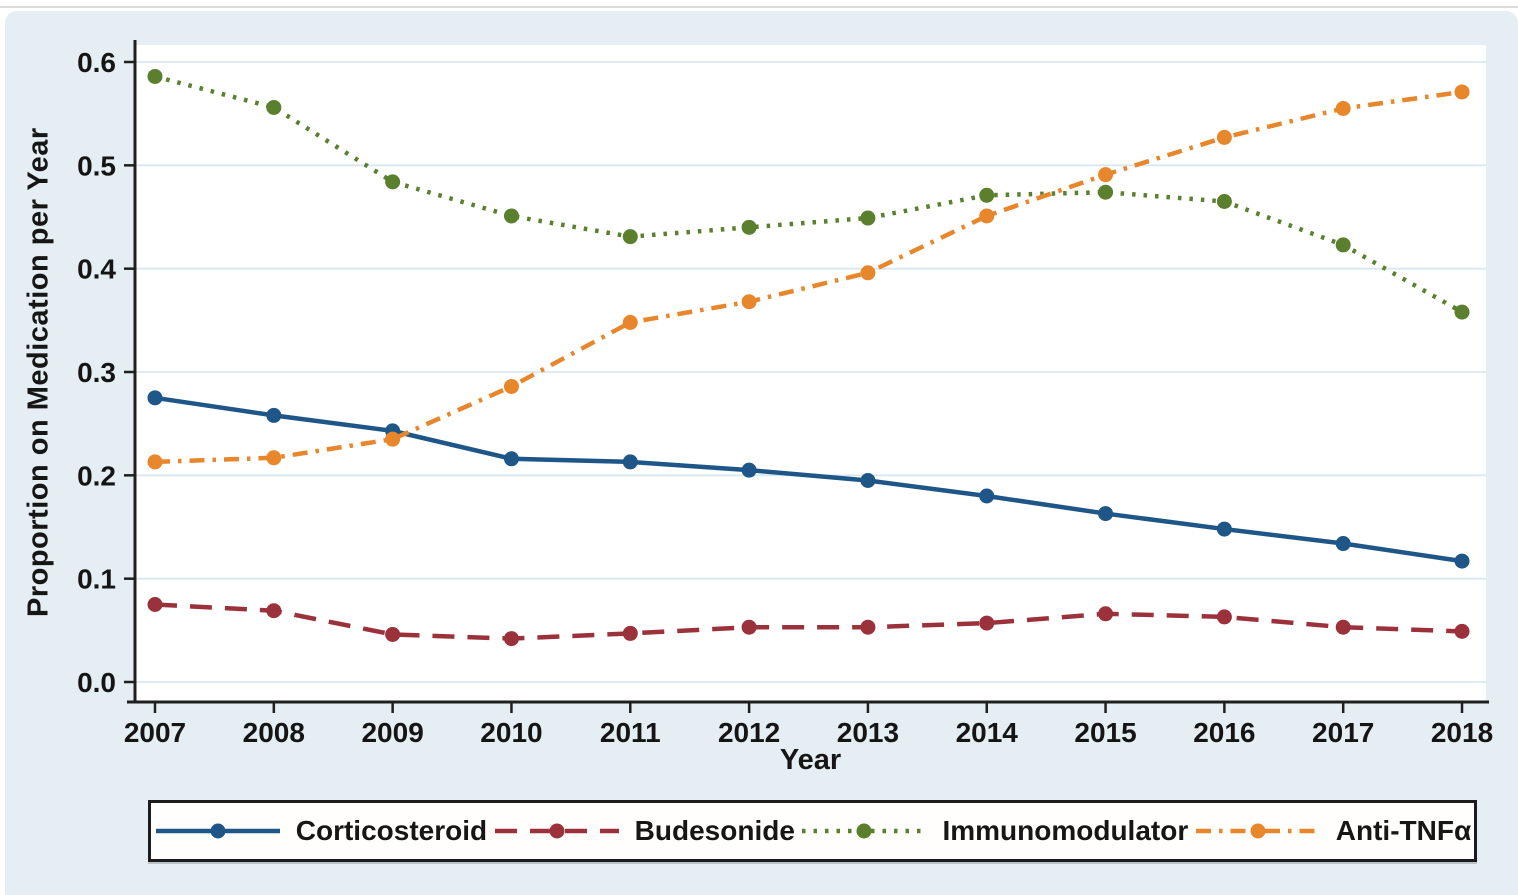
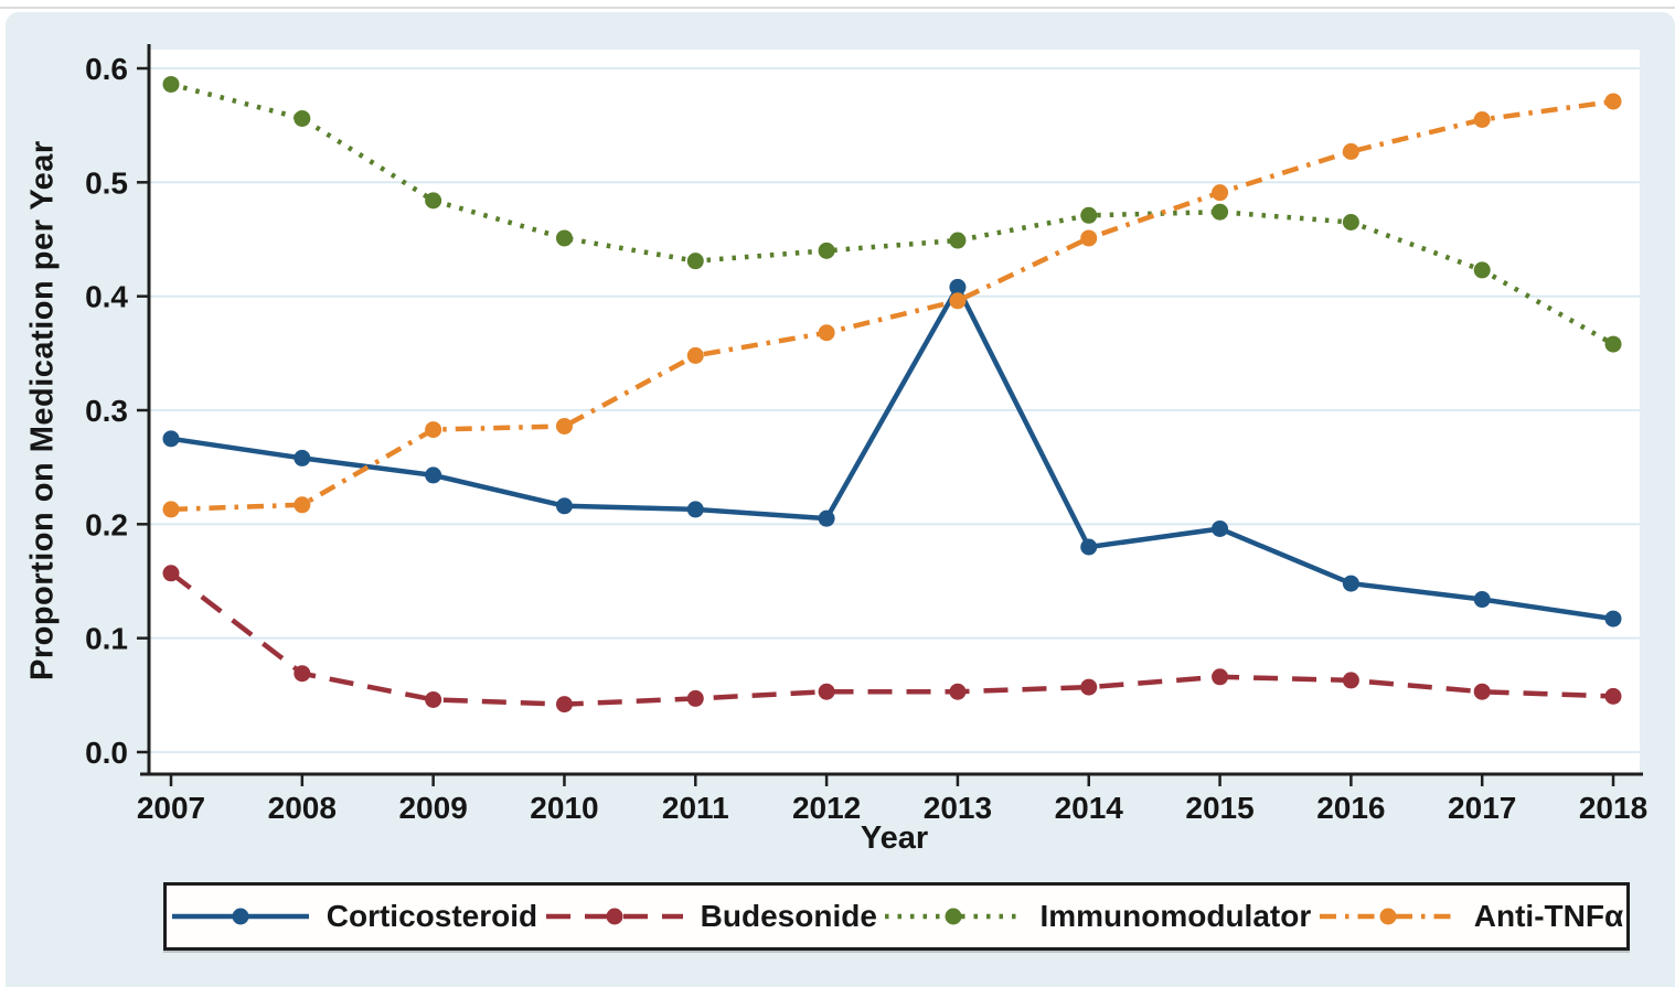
Budesonide/2007: 0.075 -> 0.157
Anti-TNFα/2009: 0.235 -> 0.283
Corticosteroid/2013: 0.195 -> 0.408
Corticosteroid/2015: 0.163 -> 0.196
